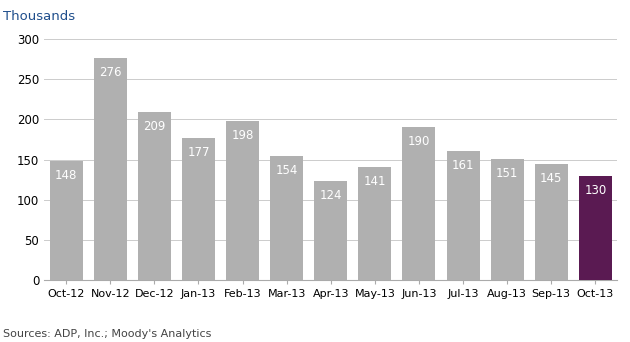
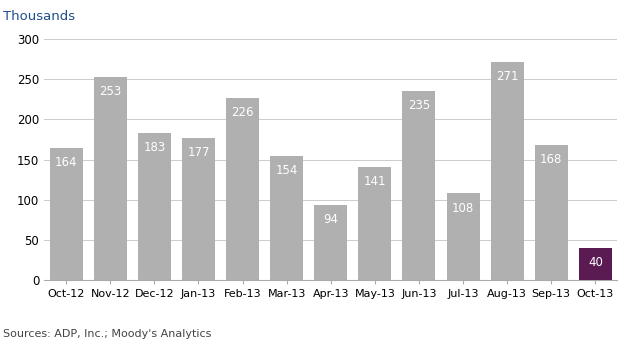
Oct-12: 148 -> 164
Nov-12: 276 -> 253
Dec-12: 209 -> 183
Feb-13: 198 -> 226
Apr-13: 124 -> 94
Jun-13: 190 -> 235
Jul-13: 161 -> 108
Aug-13: 151 -> 271
Sep-13: 145 -> 168
Oct-13: 130 -> 40
